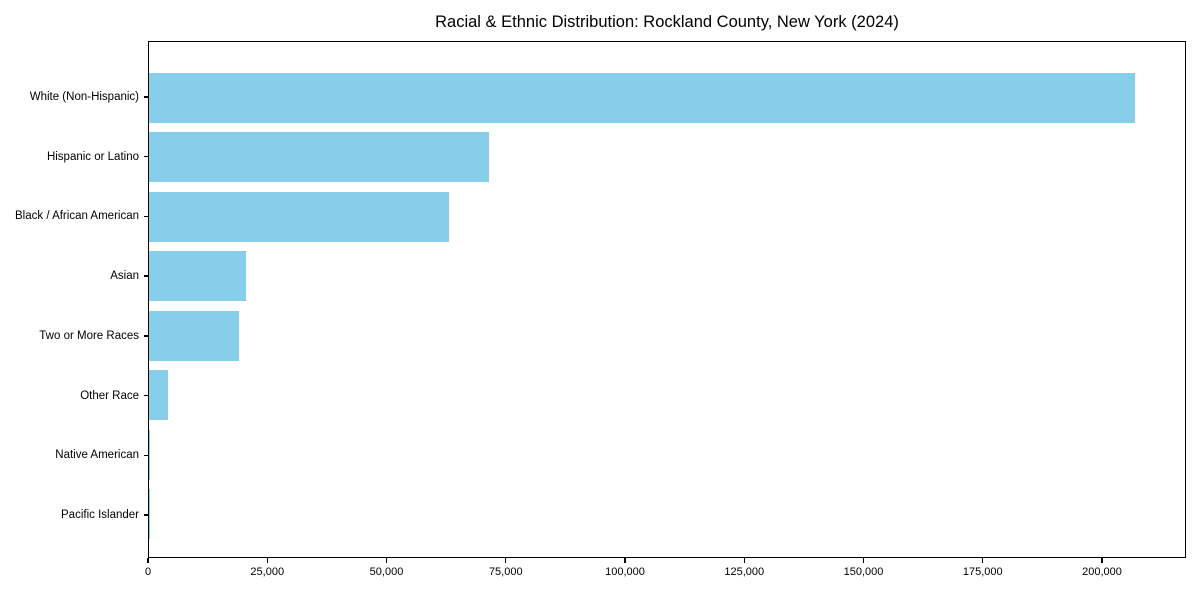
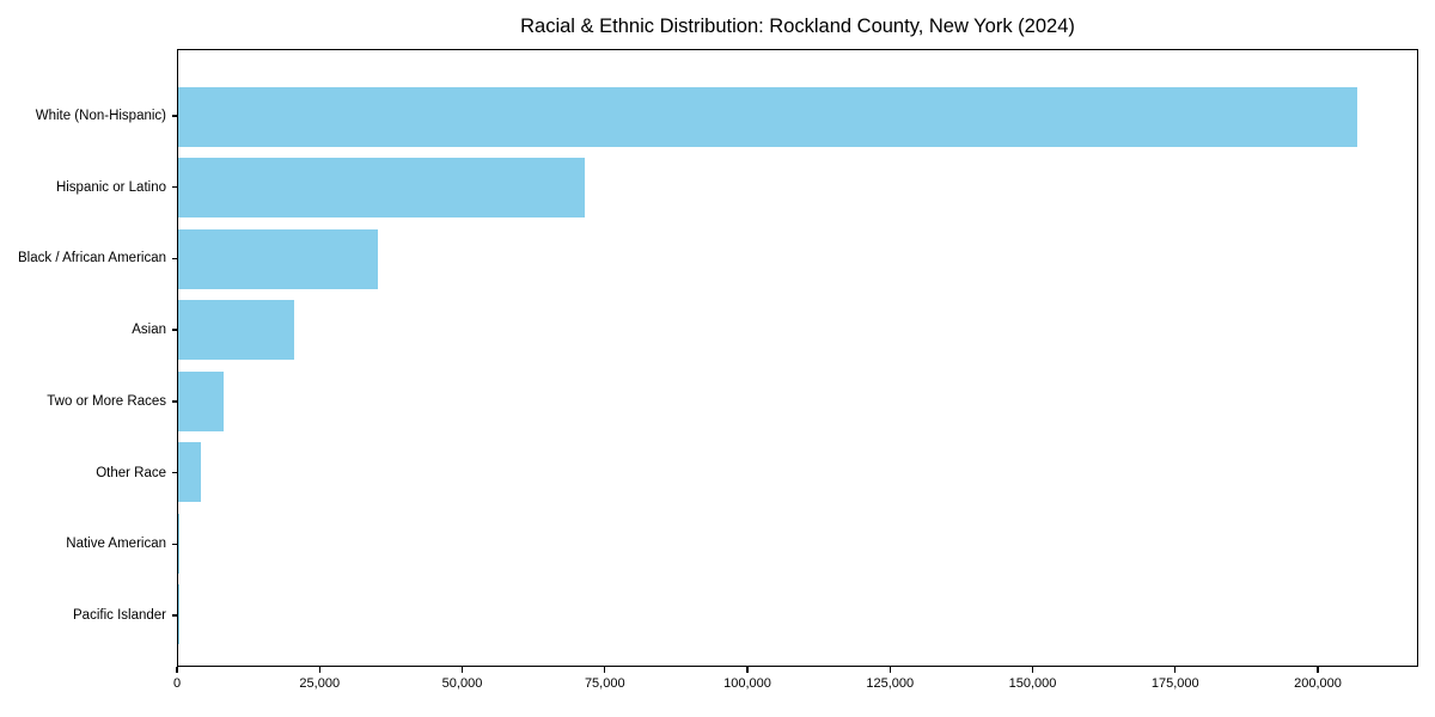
Black / African American: 63000 -> 35000
Two or More Races: 19000 -> 8000
